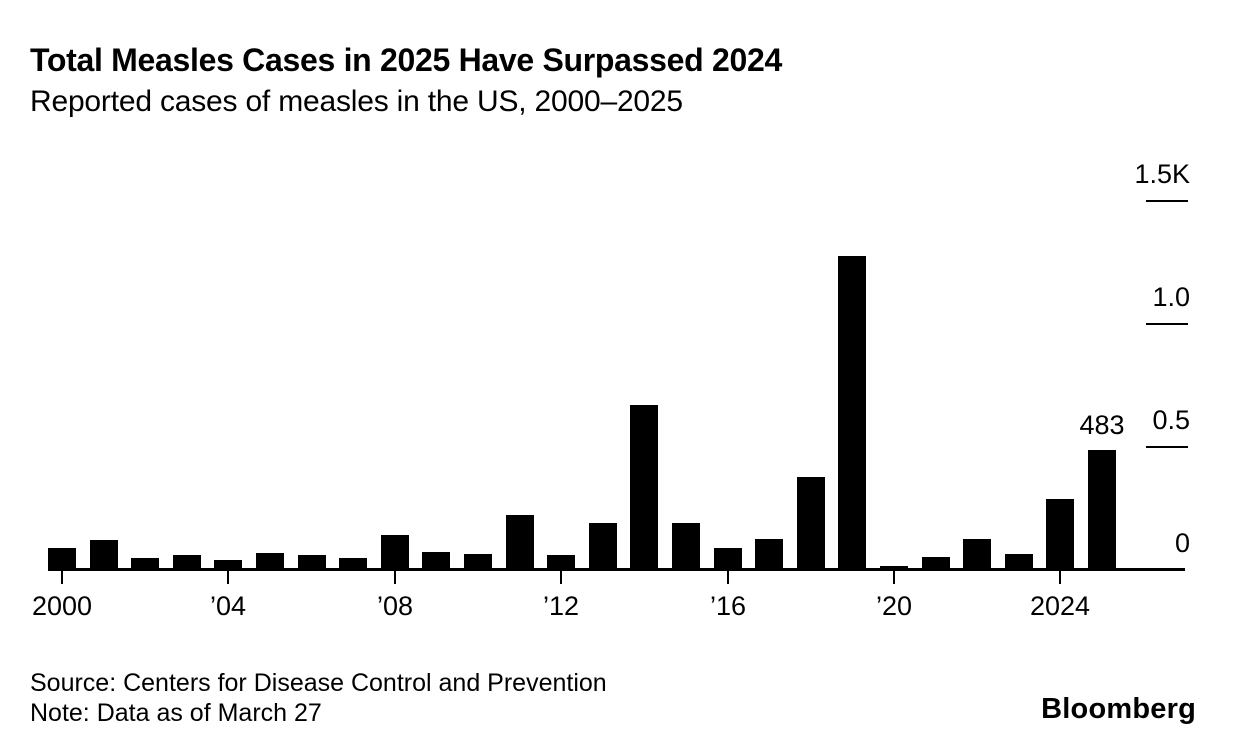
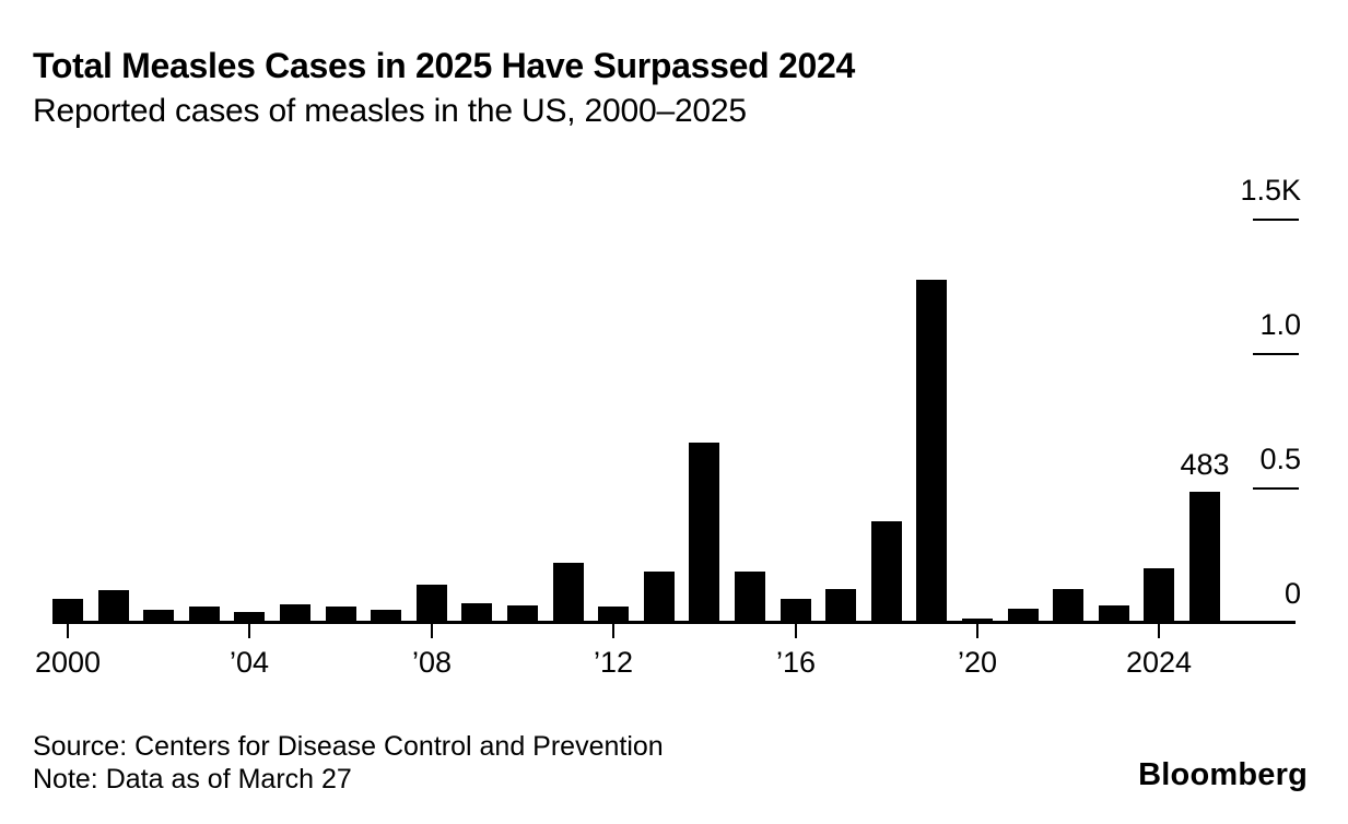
2024: 0.28K -> 0.20K
